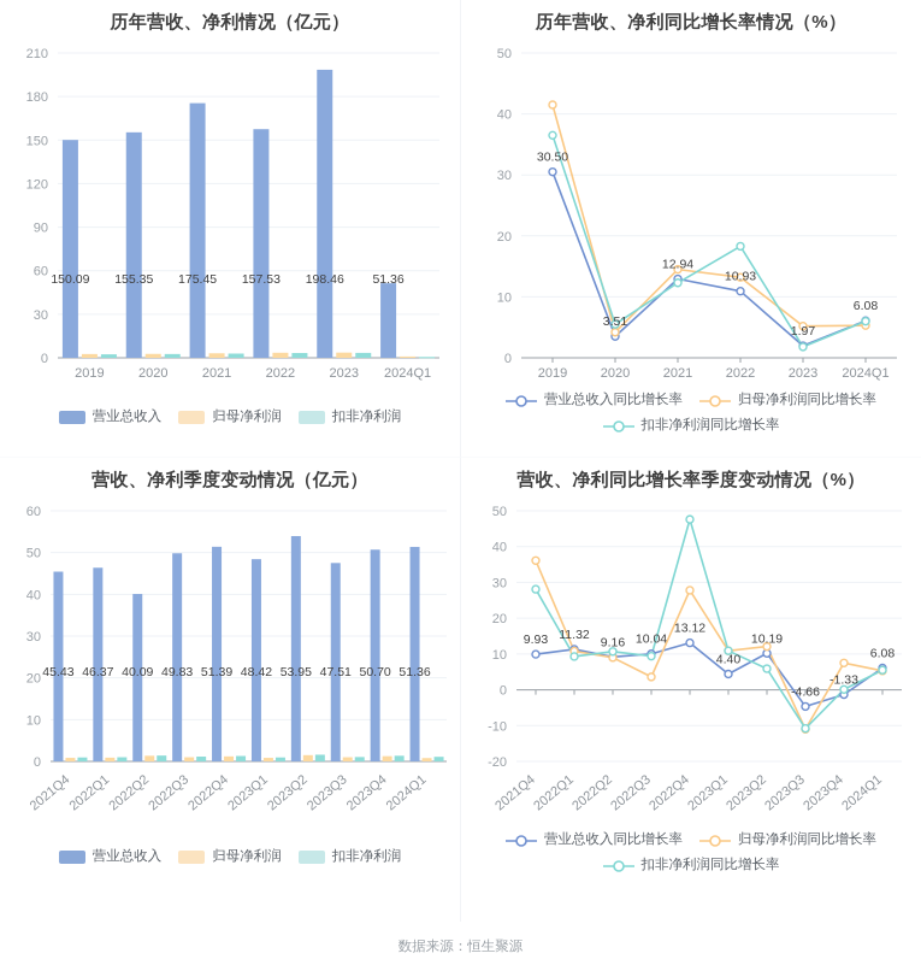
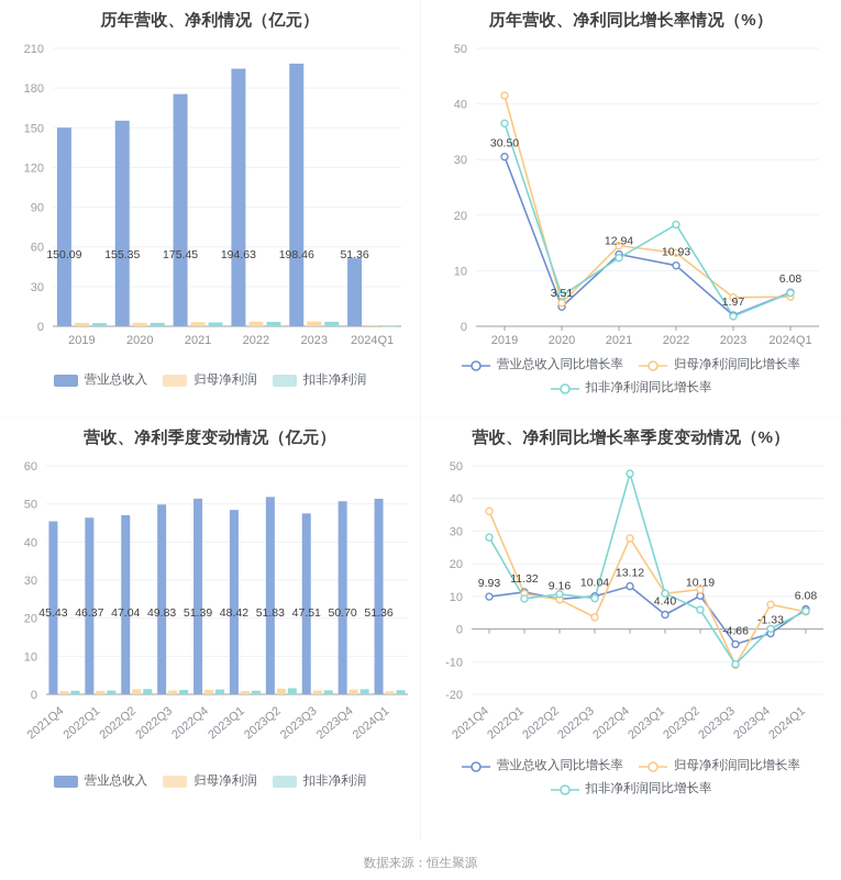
历年营收、净利情况（亿元）/营业总收入/2022: 157.53 -> 194.63
营收、净利季度变动情况（亿元）/营业总收入/2022Q2: 40.09 -> 47.04
营收、净利季度变动情况（亿元）/营业总收入/2023Q2: 53.95 -> 51.83
